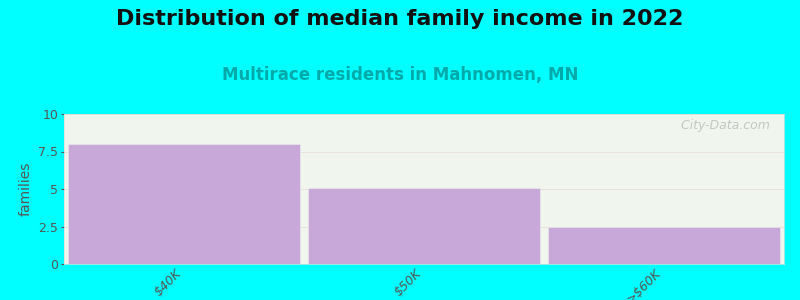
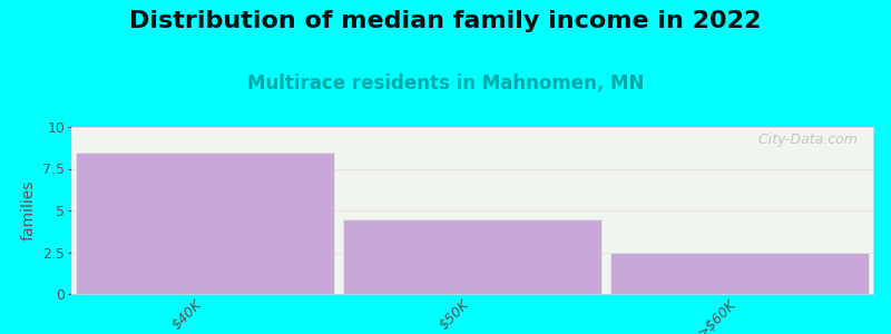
$40K: 8.0 -> 8.5
$50K: 5.1 -> 4.5
